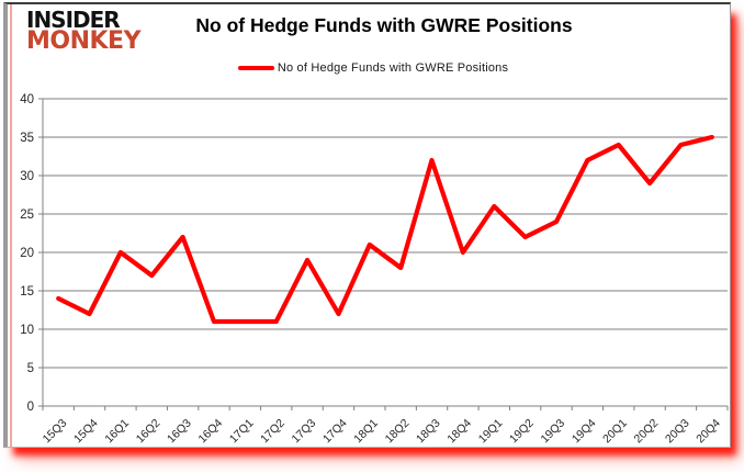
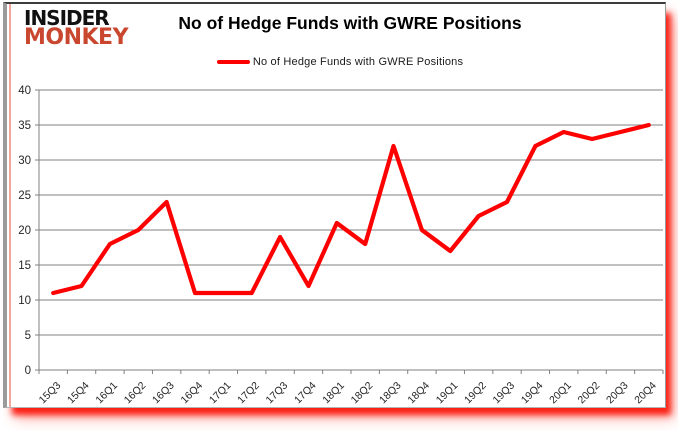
15Q3: 14 -> 11
16Q1: 20 -> 18
16Q2: 17 -> 20
16Q3: 22 -> 24
19Q1: 26 -> 17
20Q2: 29 -> 33
